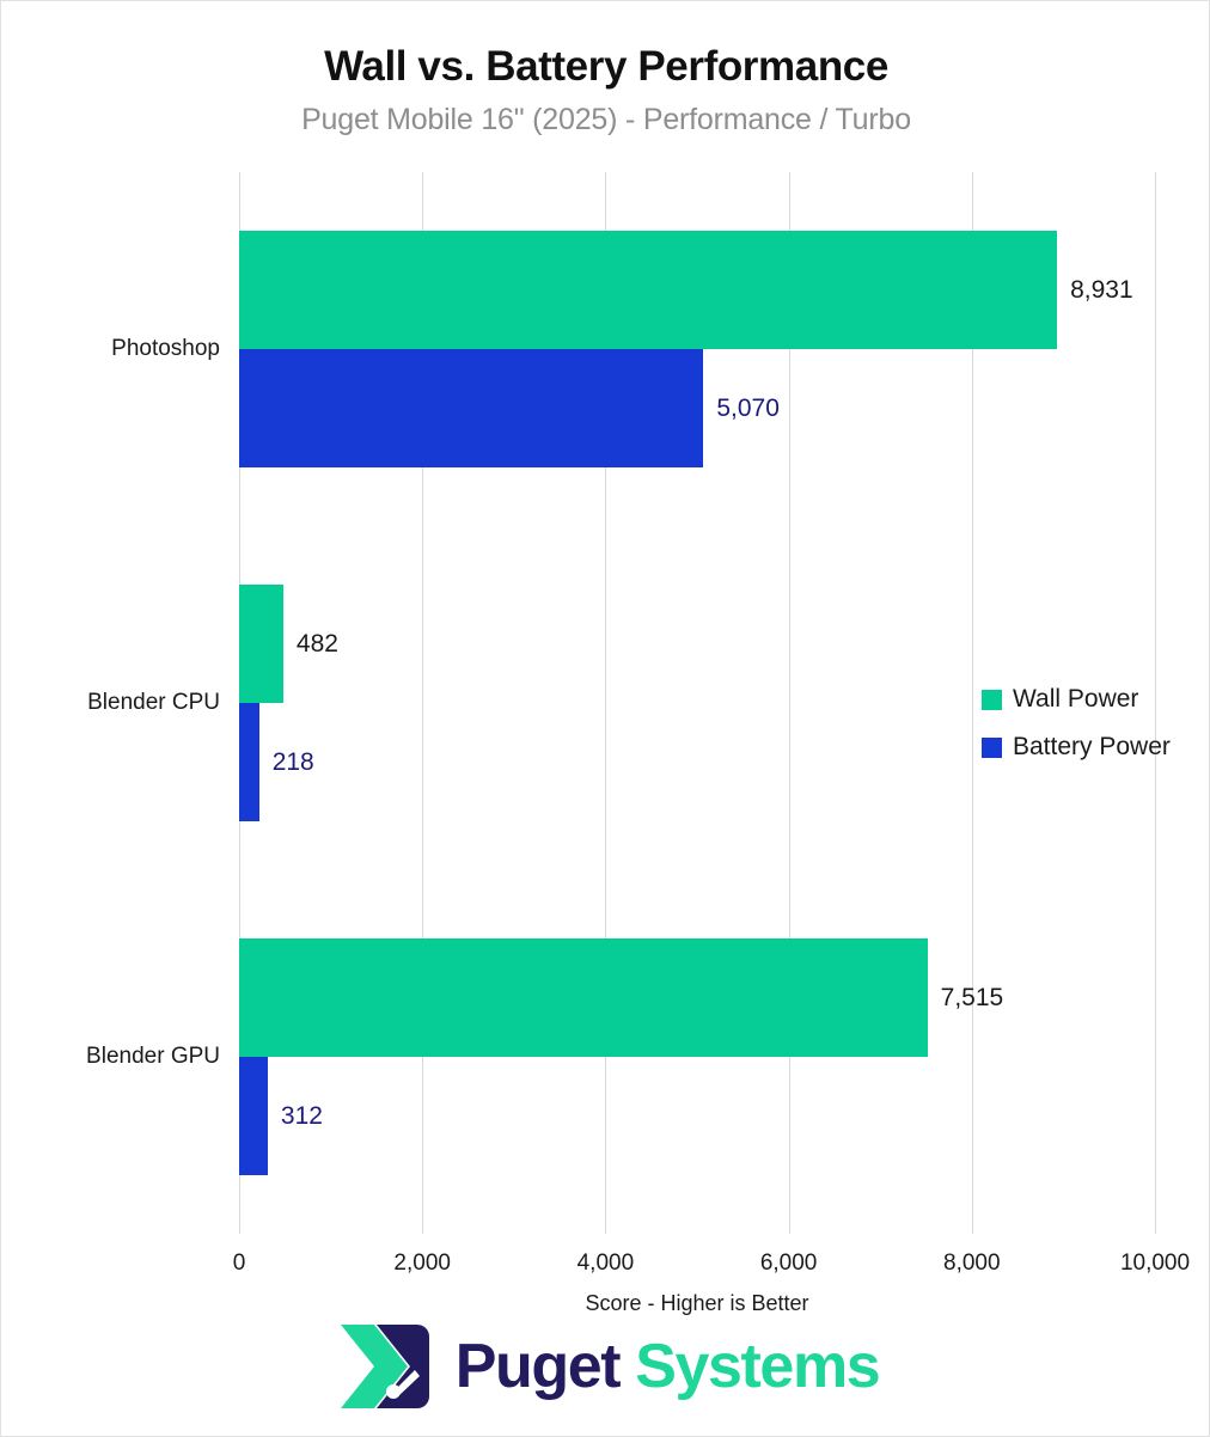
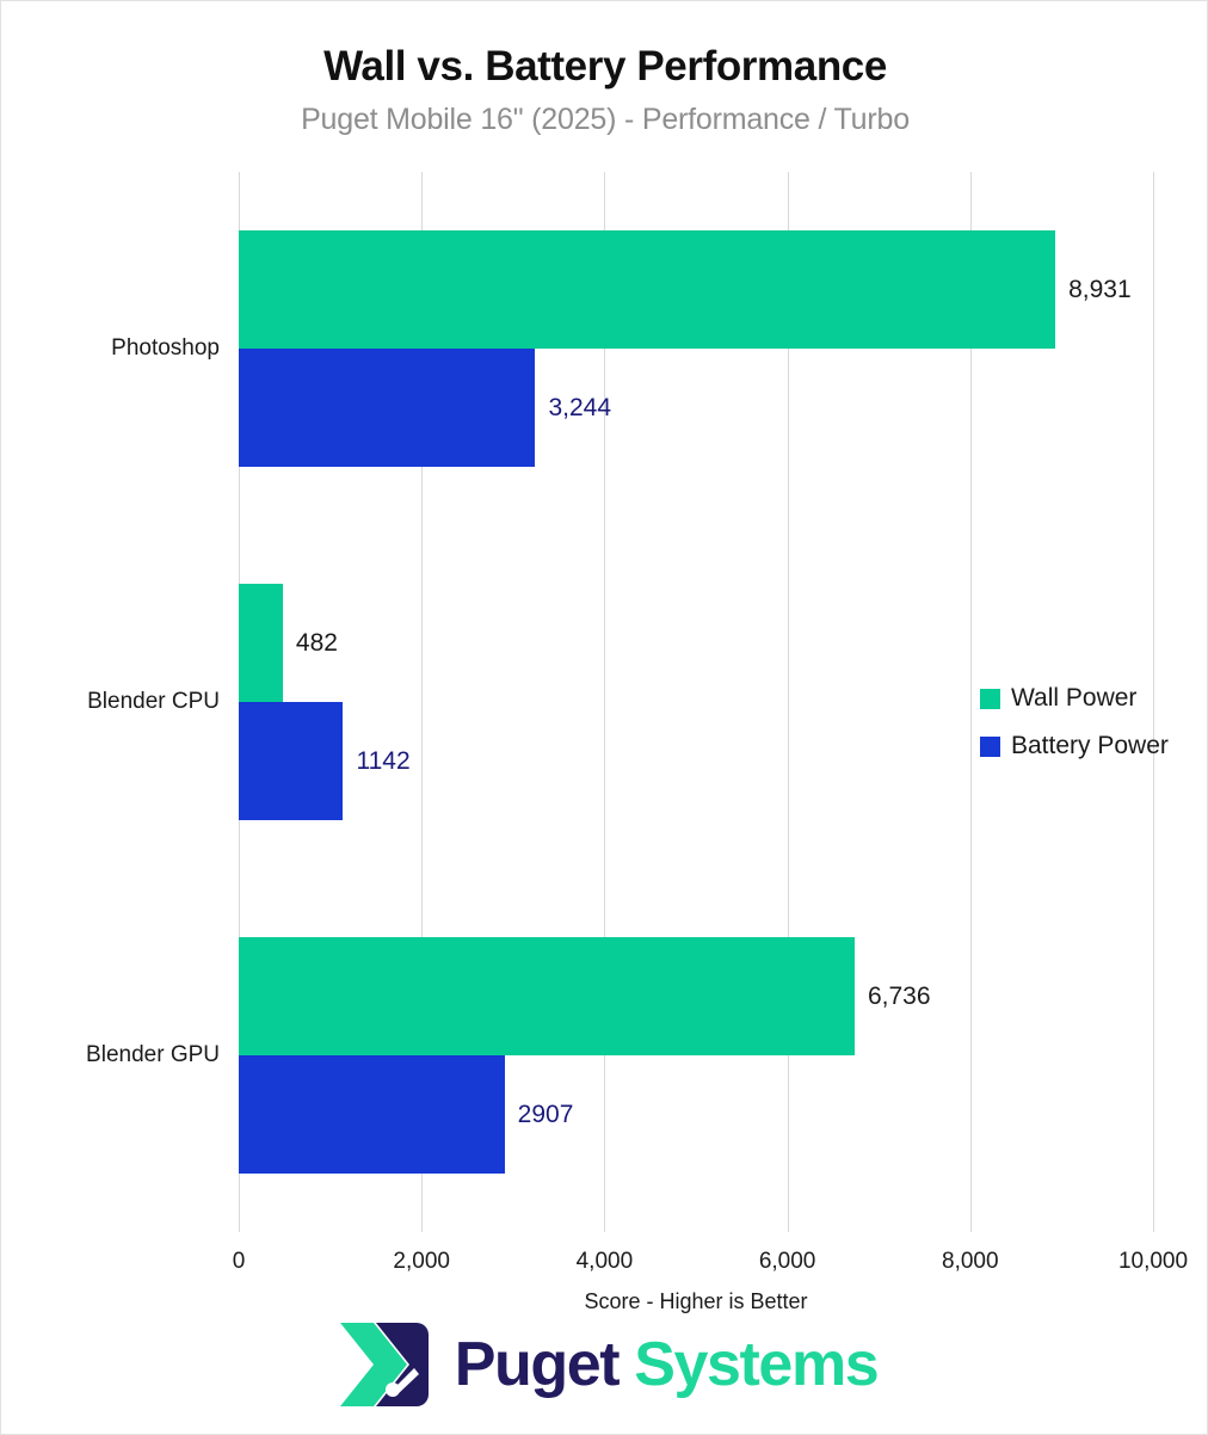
Battery Power/Photoshop: 5,070 -> 3,244
Battery Power/Blender CPU: 218 -> 1142
Wall Power/Blender GPU: 7,515 -> 6,736
Battery Power/Blender GPU: 312 -> 2907
